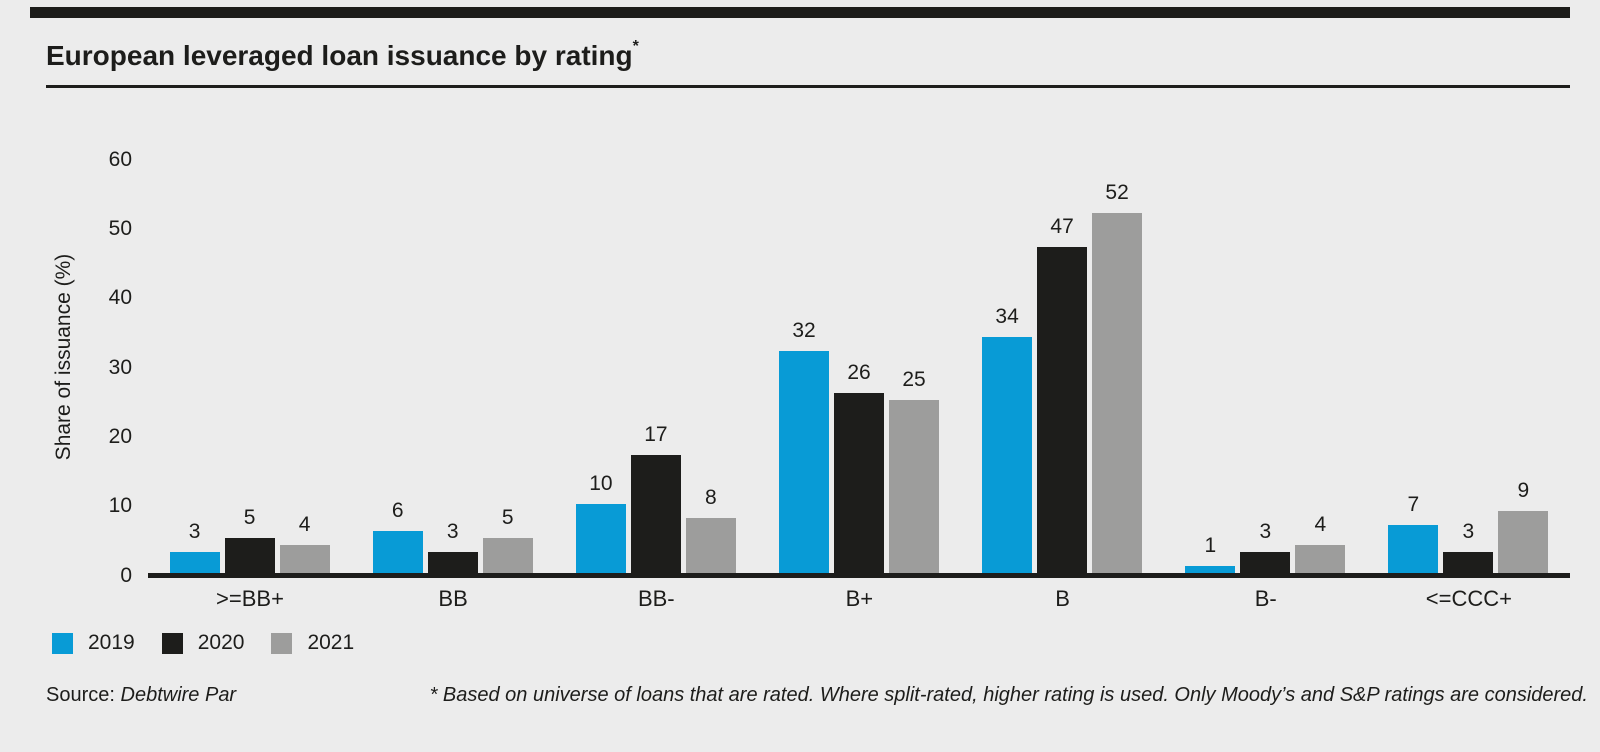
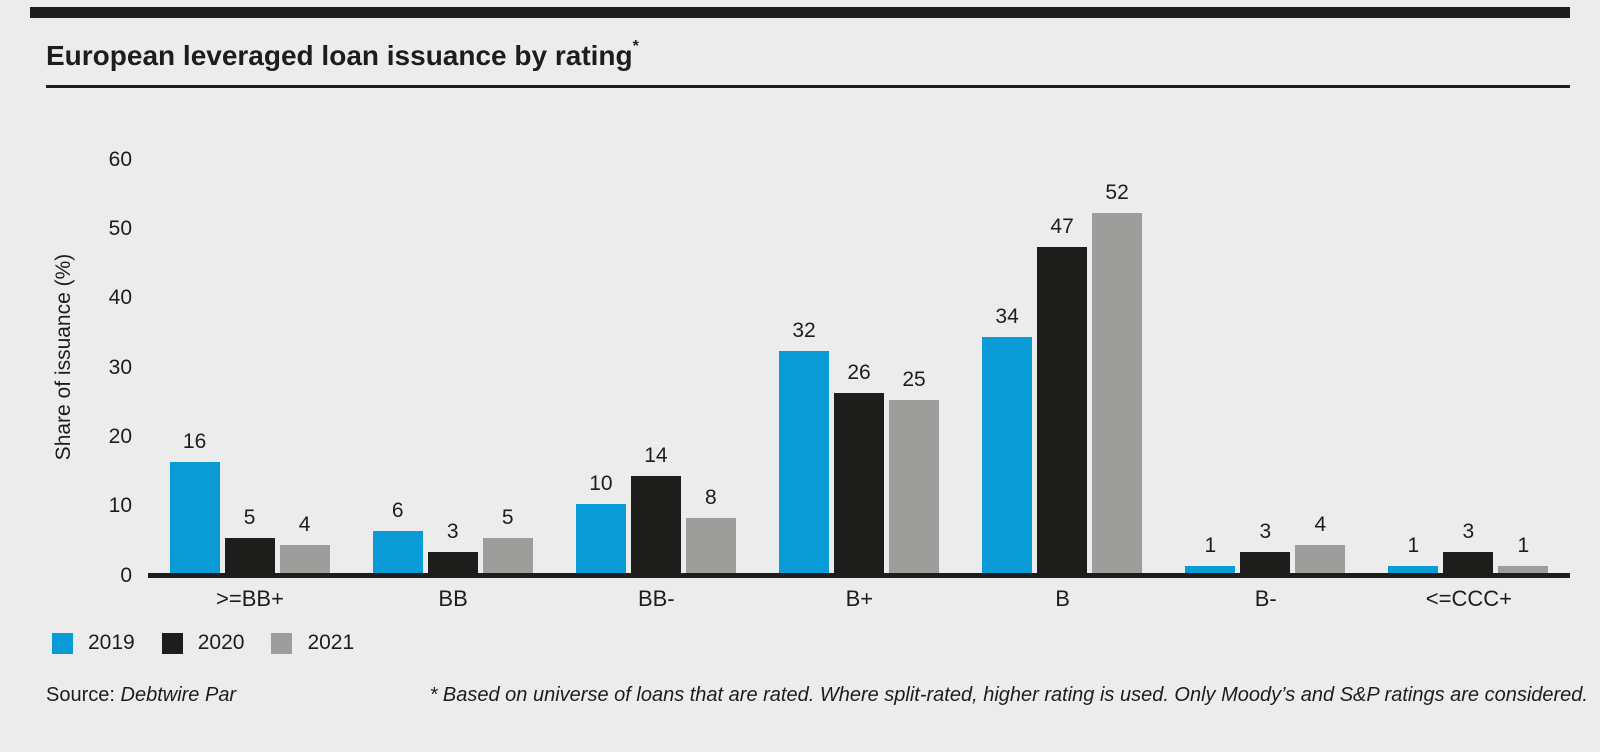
2019/>=BB+: 3 -> 16
2020/BB-: 17 -> 14
2019/<=CCC+: 7 -> 1
2021/<=CCC+: 9 -> 1
